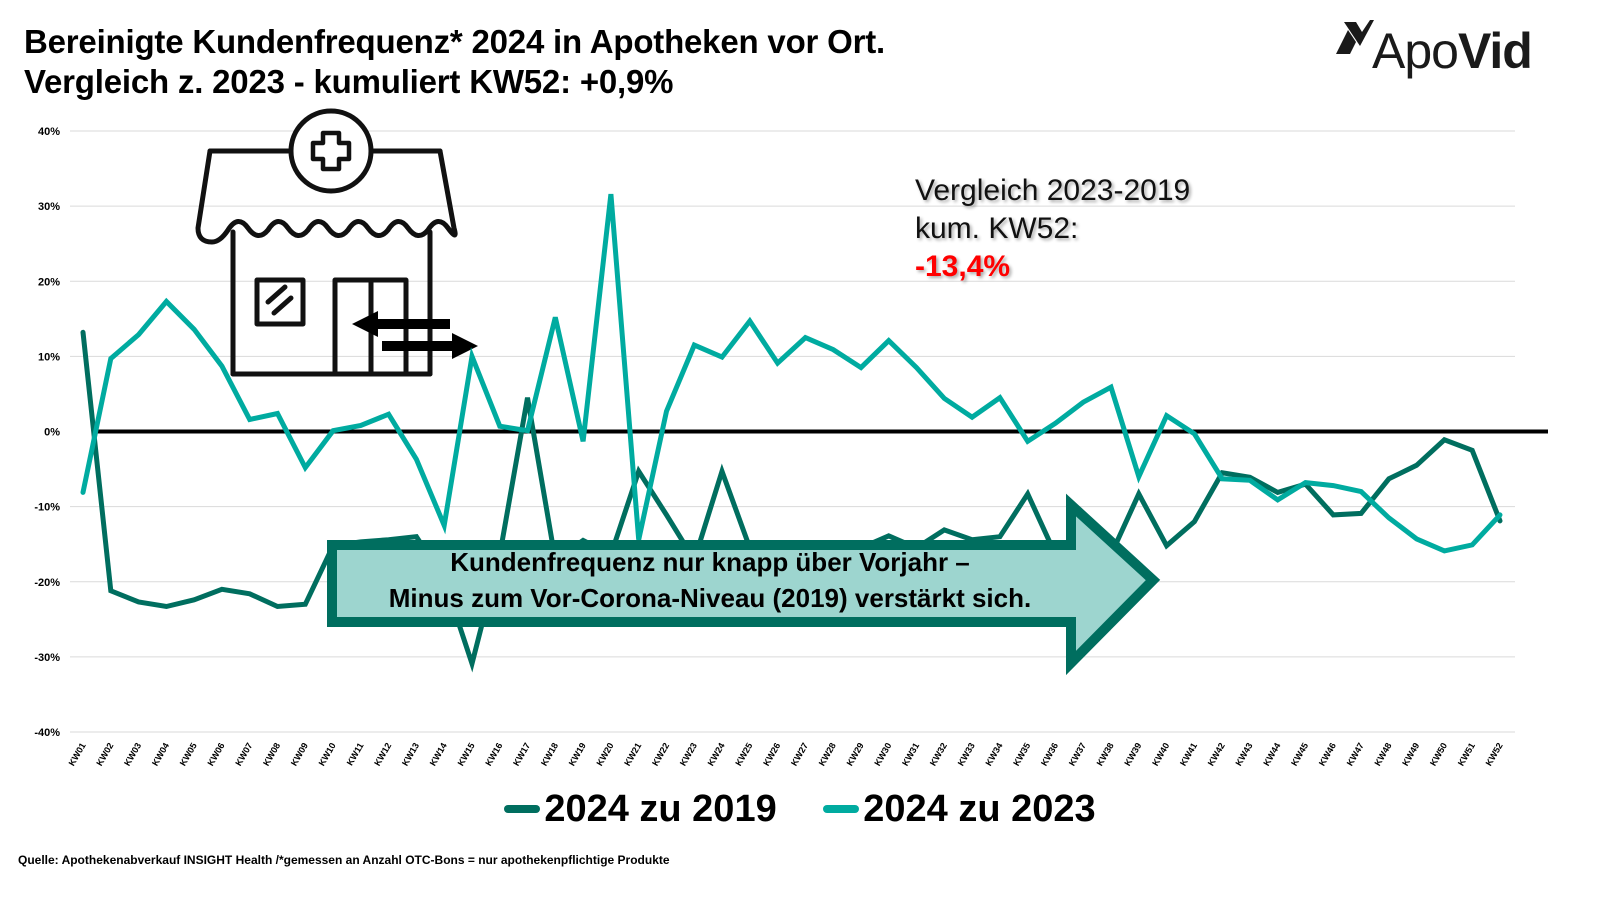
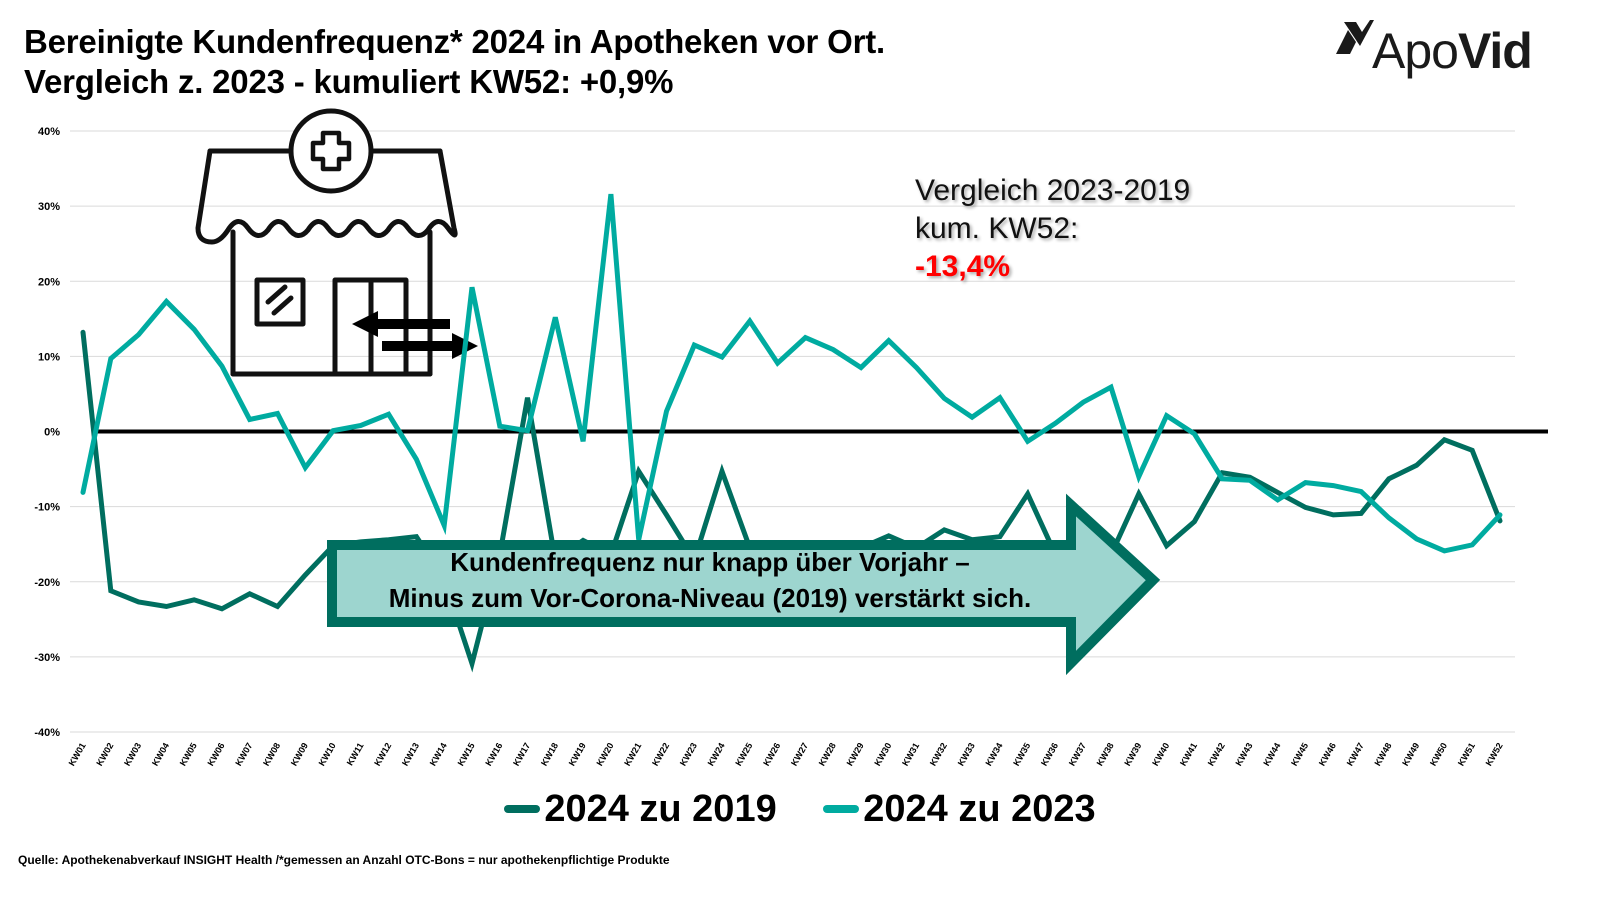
2024 zu 2019/KW06: -21% -> -24%
2024 zu 2019/KW09: -23% -> -19%
2024 zu 2023/KW15: 10% -> 19%
2024 zu 2019/KW45: -7% -> -10%
